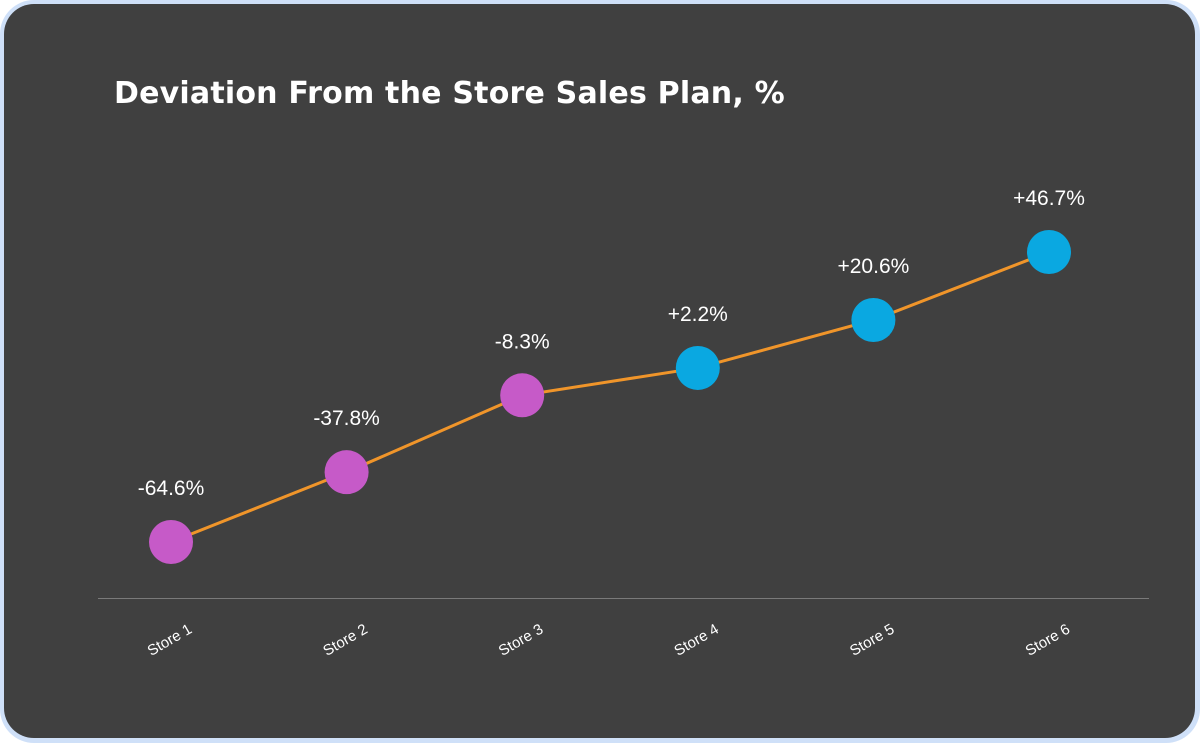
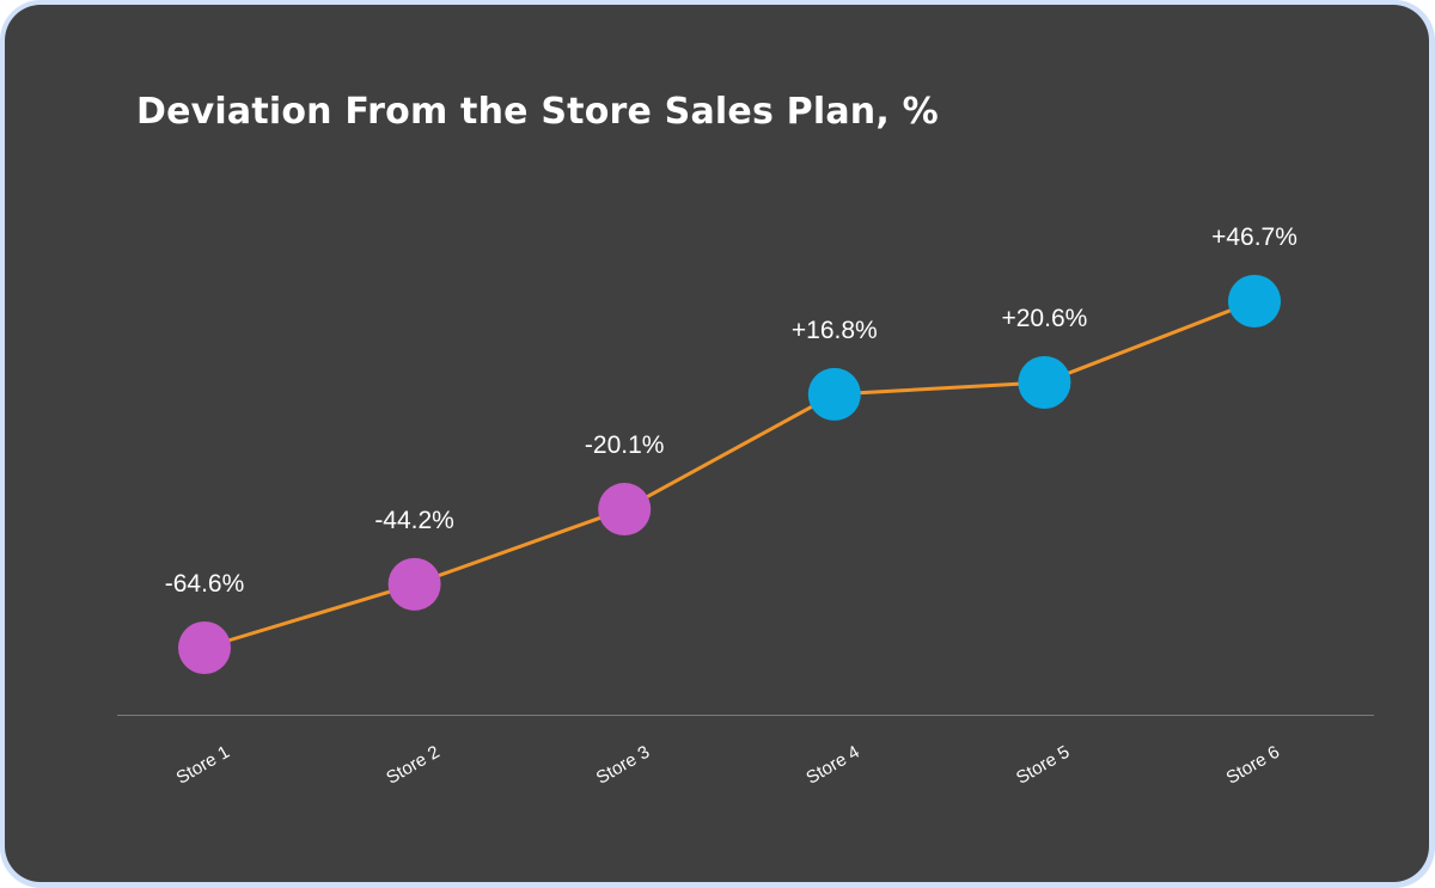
Store 2: -37.8% -> -44.2%
Store 3: -8.3% -> -20.1%
Store 4: +2.2% -> +16.8%
